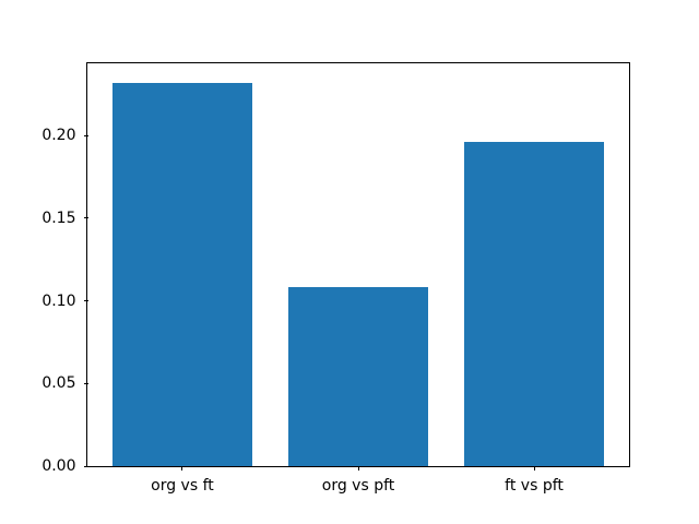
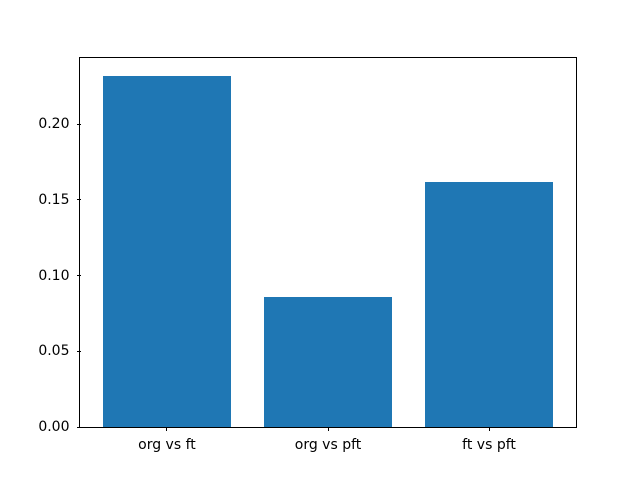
org vs pft: 0.108 -> 0.086
ft vs pft: 0.196 -> 0.162
